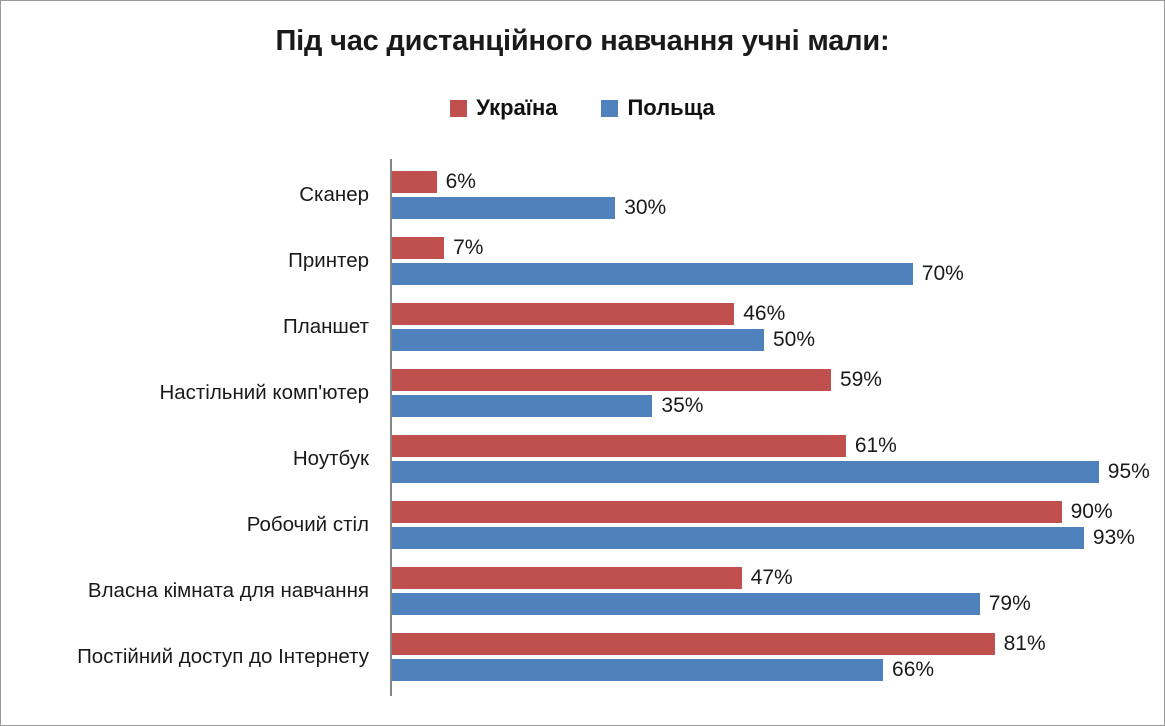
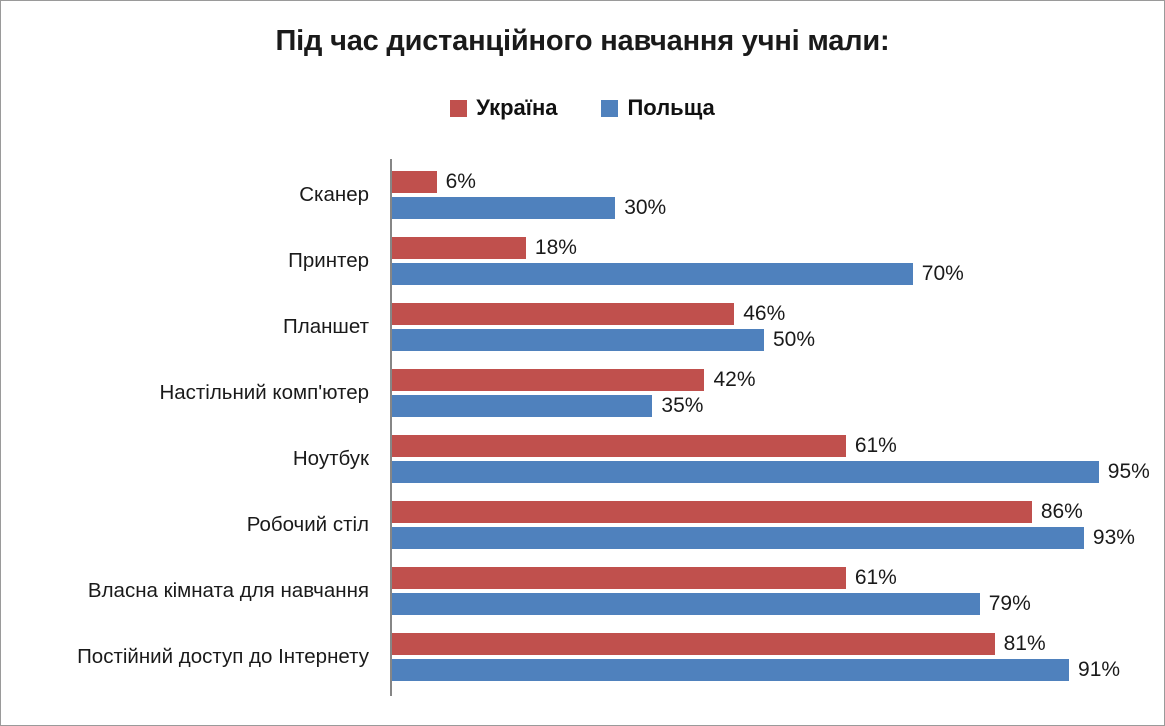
Україна/Принтер: 7% -> 18%
Україна/Настільний комп'ютер: 59% -> 42%
Україна/Робочий стіл: 90% -> 86%
Україна/Власна кімната для навчання: 47% -> 61%
Польща/Постійний доступ до Інтернету: 66% -> 91%
